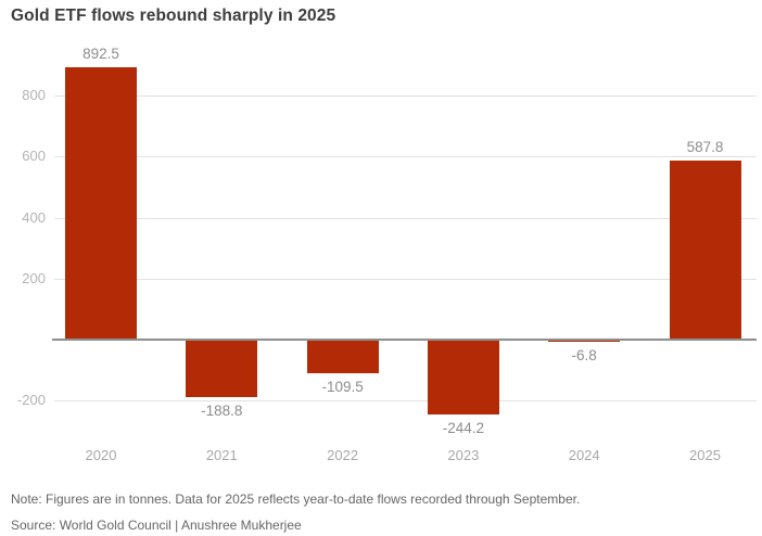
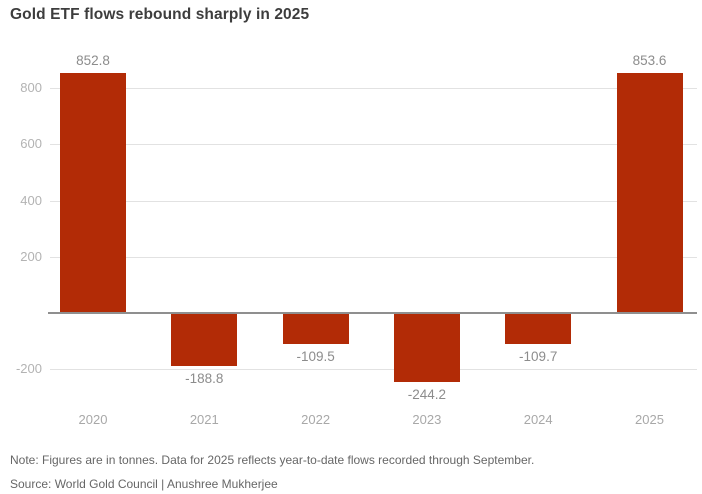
2020: 892.5 -> 852.8
2024: -6.8 -> -109.7
2025: 587.8 -> 853.6
